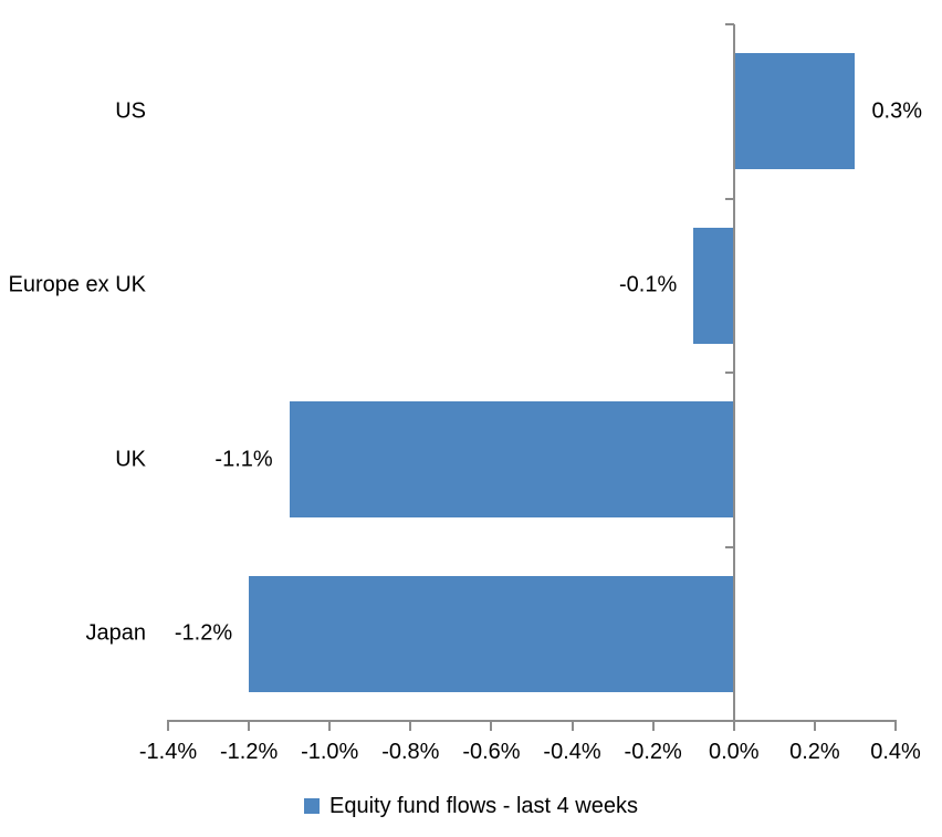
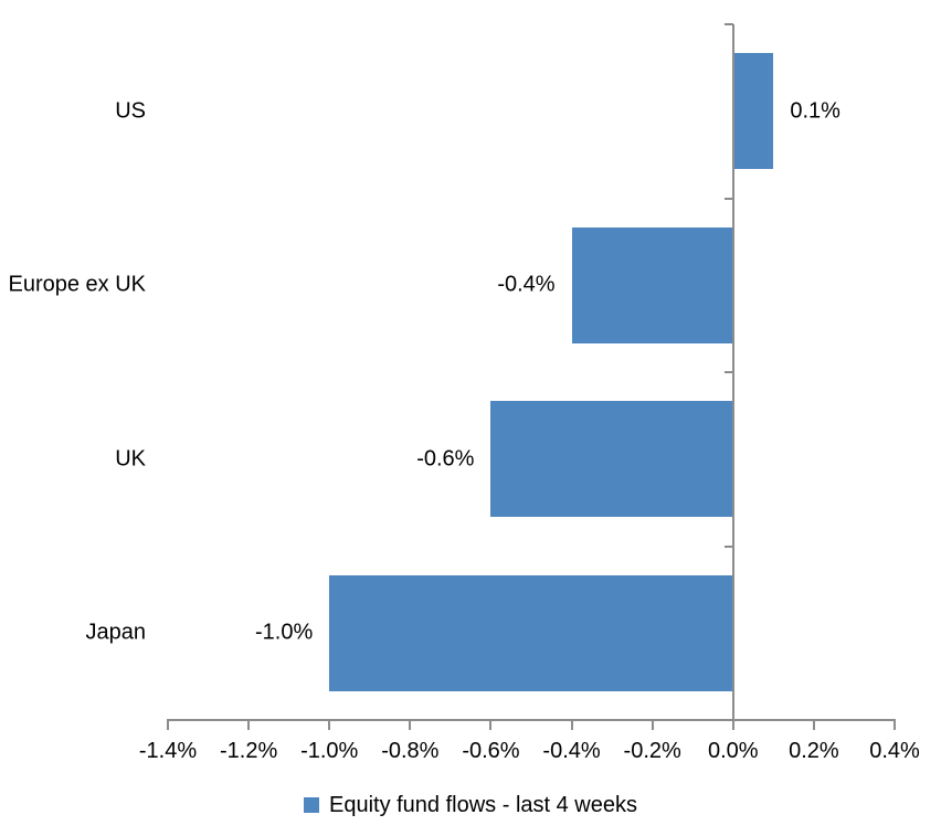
US: 0.3% -> 0.1%
Europe ex UK: -0.1% -> -0.4%
UK: -1.1% -> -0.6%
Japan: -1.2% -> -1.0%
